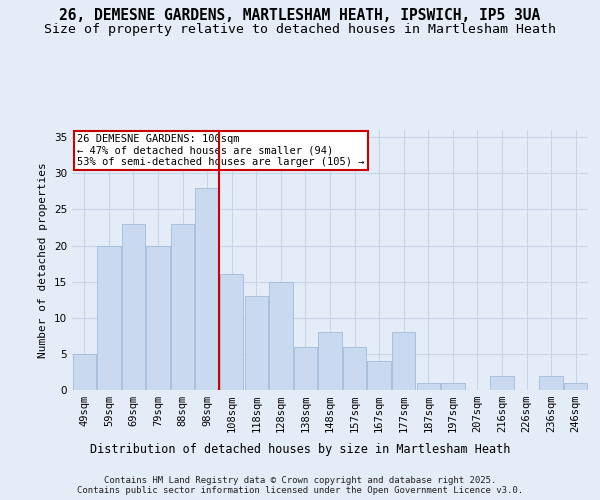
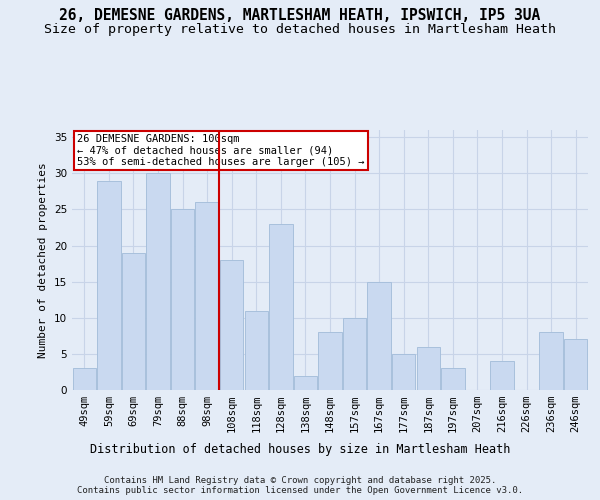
49sqm: 5 -> 3
59sqm: 20 -> 29
69sqm: 23 -> 19
79sqm: 20 -> 30
88sqm: 23 -> 25
98sqm: 28 -> 26
108sqm: 16 -> 18
118sqm: 13 -> 11
128sqm: 15 -> 23
138sqm: 6 -> 2
157sqm: 6 -> 10
167sqm: 4 -> 15
177sqm: 8 -> 5
187sqm: 1 -> 6
197sqm: 1 -> 3
216sqm: 2 -> 4
236sqm: 2 -> 8
246sqm: 1 -> 7
